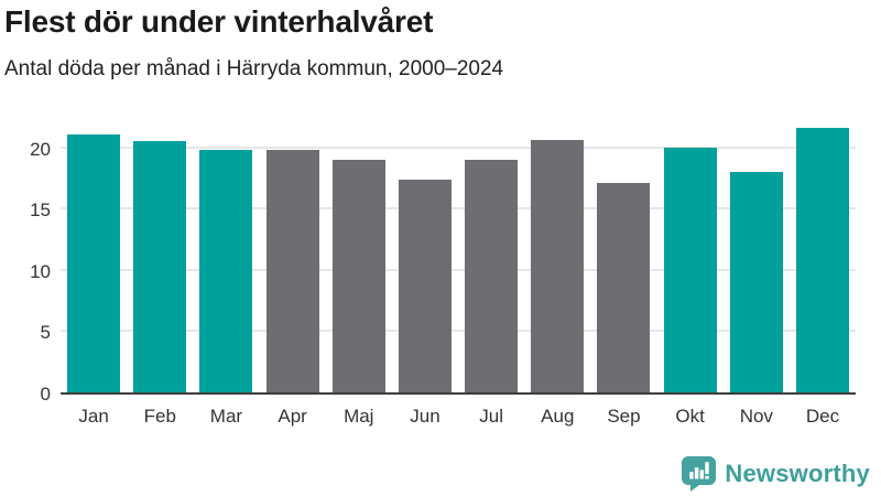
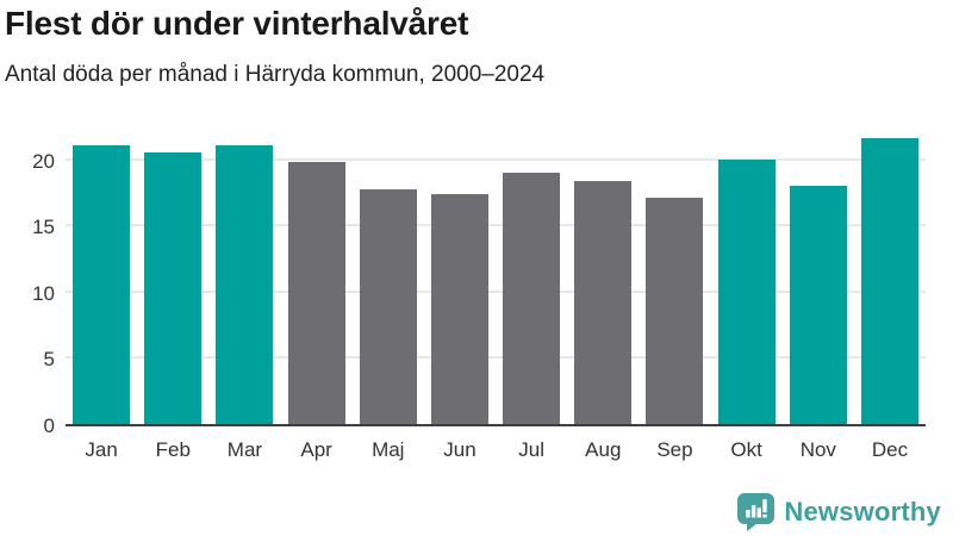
Mar: 19.8 -> 21.0
Maj: 19.0 -> 17.7
Aug: 20.6 -> 18.3
